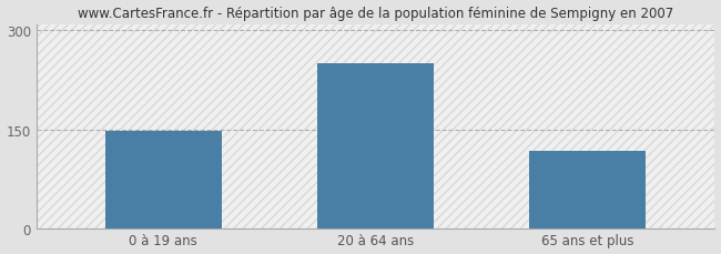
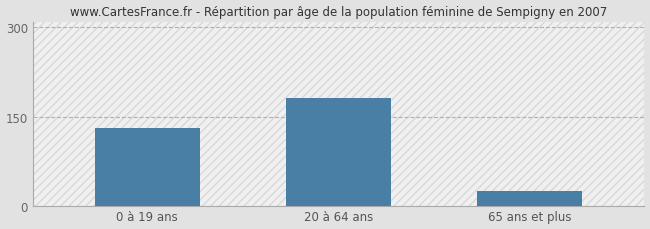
0 à 19 ans: 148 -> 130
20 à 64 ans: 250 -> 181
65 ans et plus: 118 -> 25
